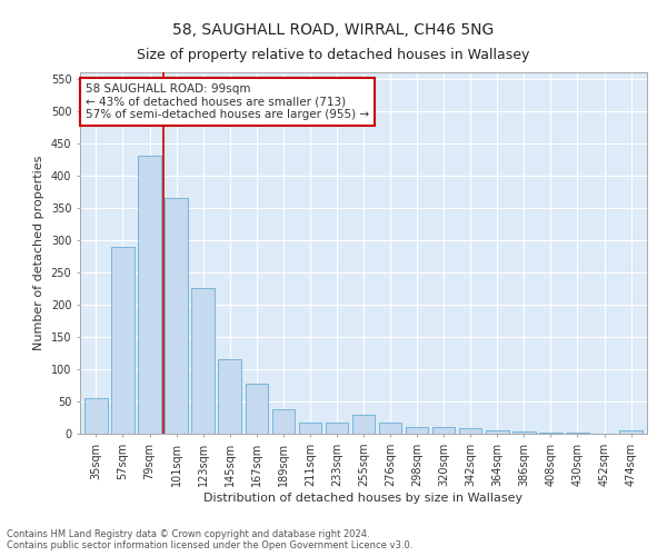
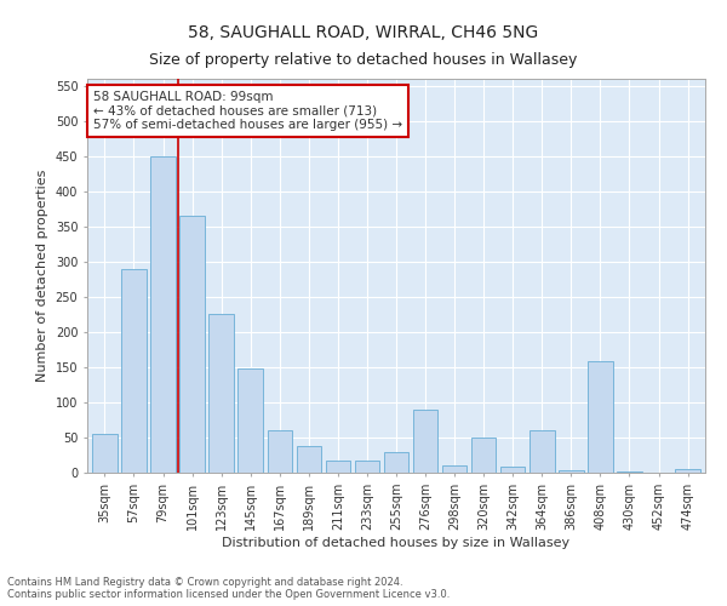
79sqm: 430 -> 450
145sqm: 115 -> 148
167sqm: 77 -> 60
276sqm: 17 -> 90
320sqm: 10 -> 50
364sqm: 5 -> 60
408sqm: 2 -> 158
